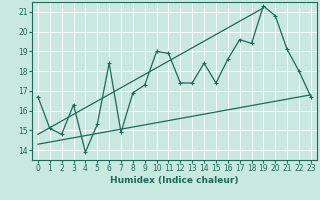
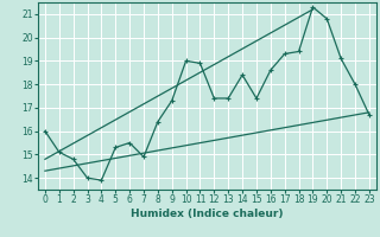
0: 16.7 -> 16.0
3: 16.3 -> 14.0
6: 18.4 -> 15.5
8: 16.9 -> 16.4
17: 19.6 -> 19.3
